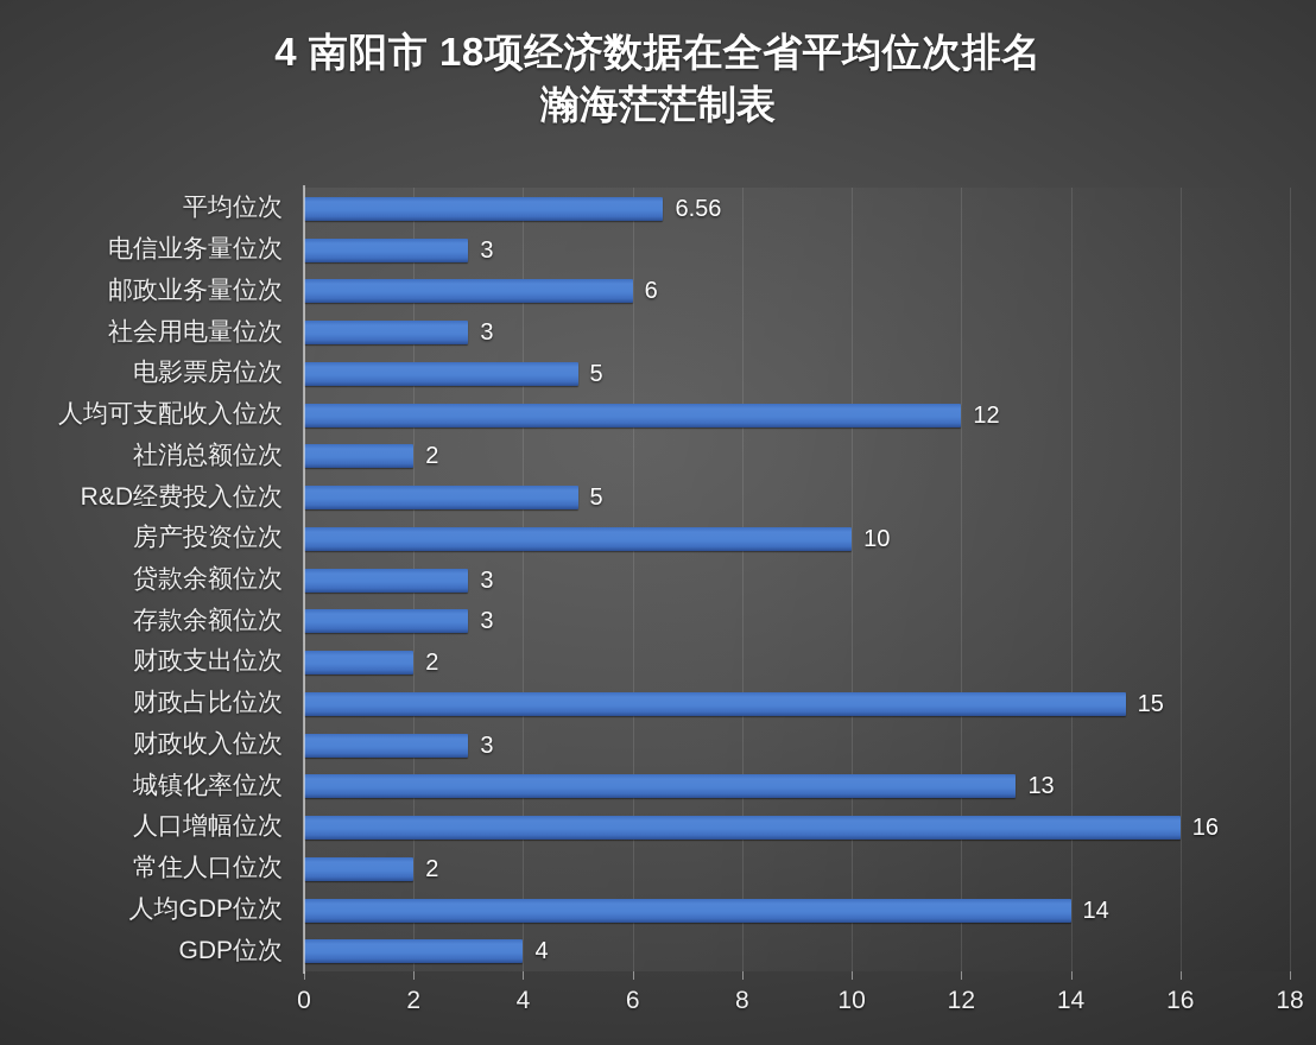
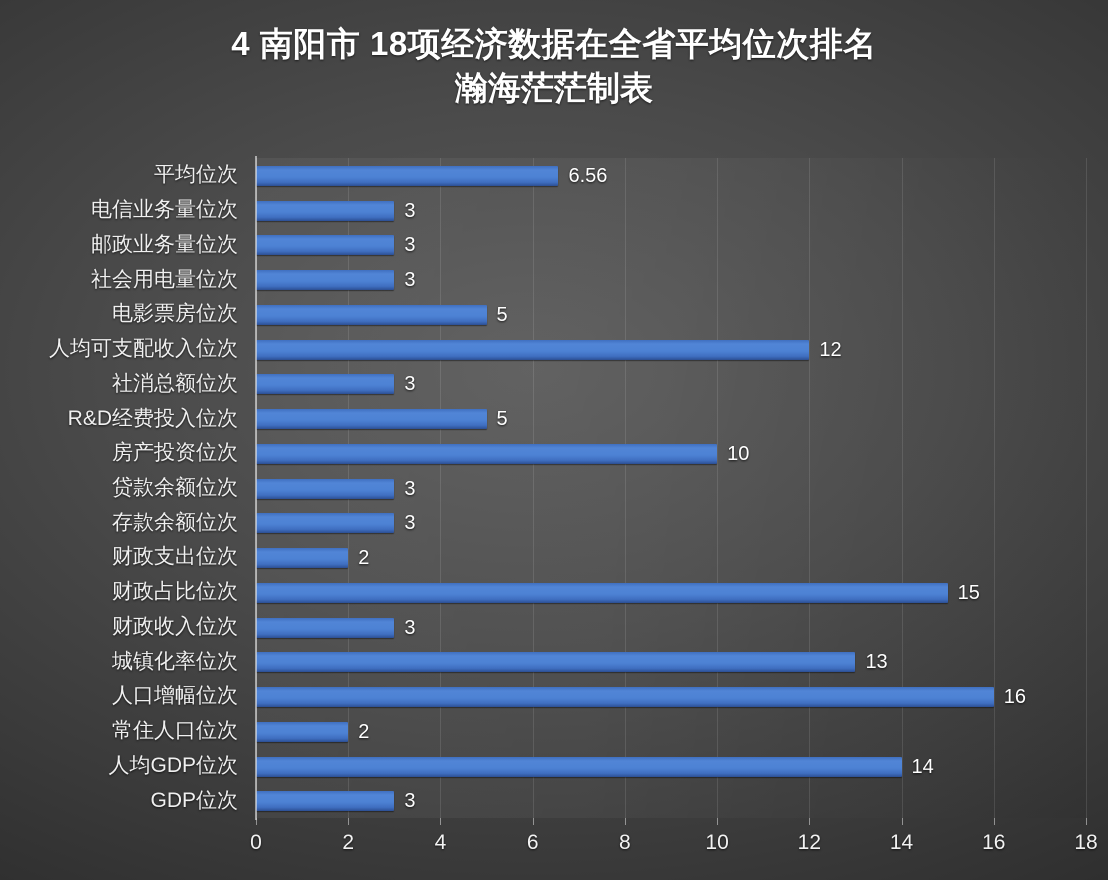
邮政业务量位次: 6 -> 3
社消总额位次: 2 -> 3
GDP位次: 4 -> 3
